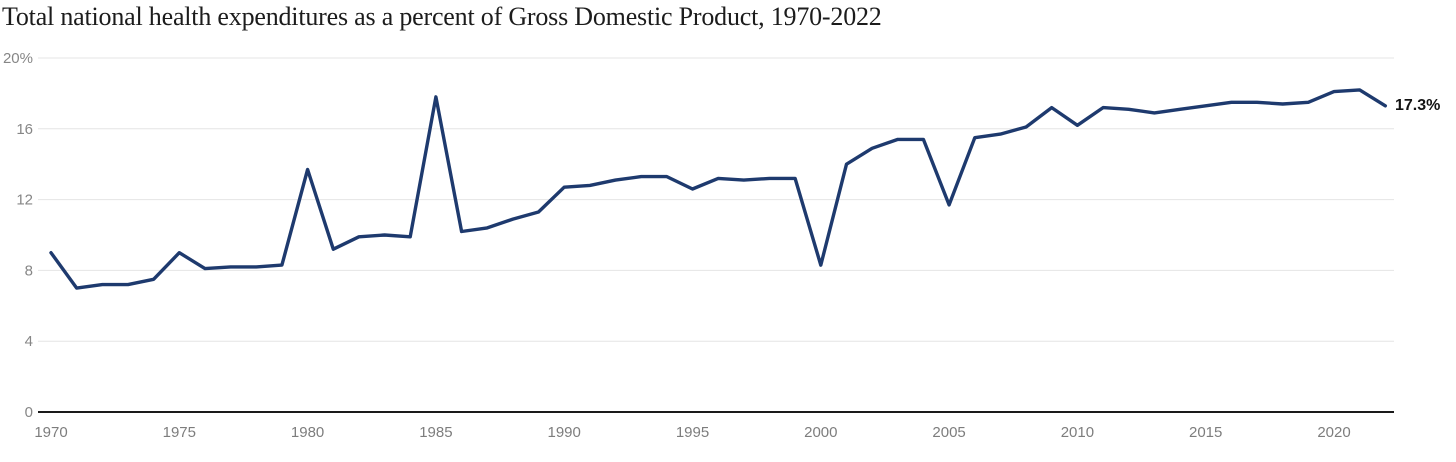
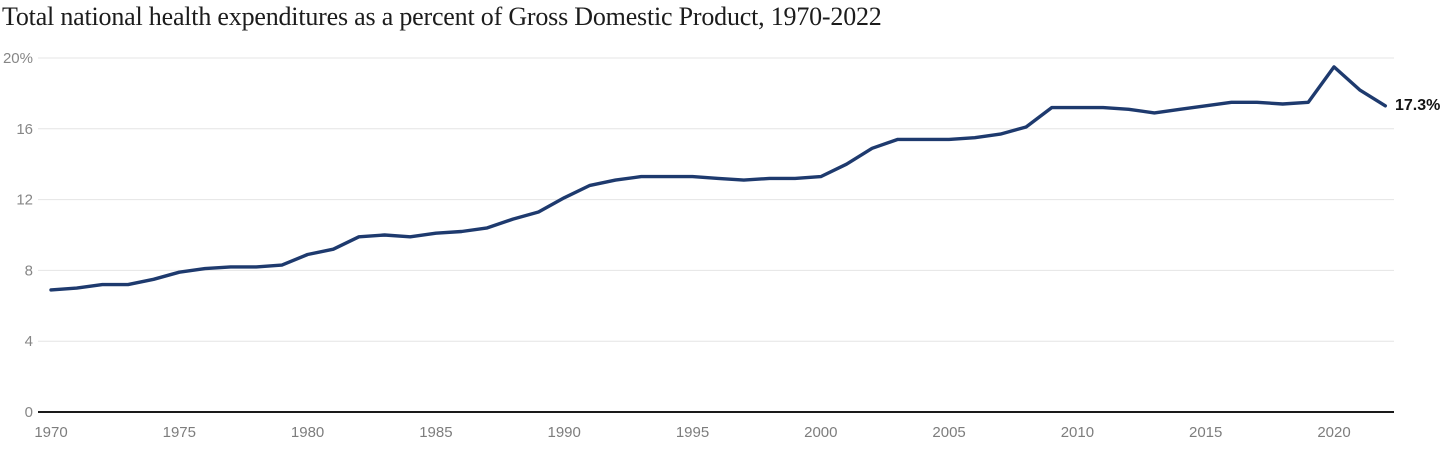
1970: 9.0% -> 6.9%
1975: 9.0% -> 7.9%
1980: 13.7% -> 8.9%
1985: 17.8% -> 10.1%
1990: 12.7% -> 12.1%
1995: 12.6% -> 13.3%
2000: 8.3% -> 13.3%
2005: 11.7% -> 15.4%
2010: 16.2% -> 17.2%
2020: 18.1% -> 19.5%
